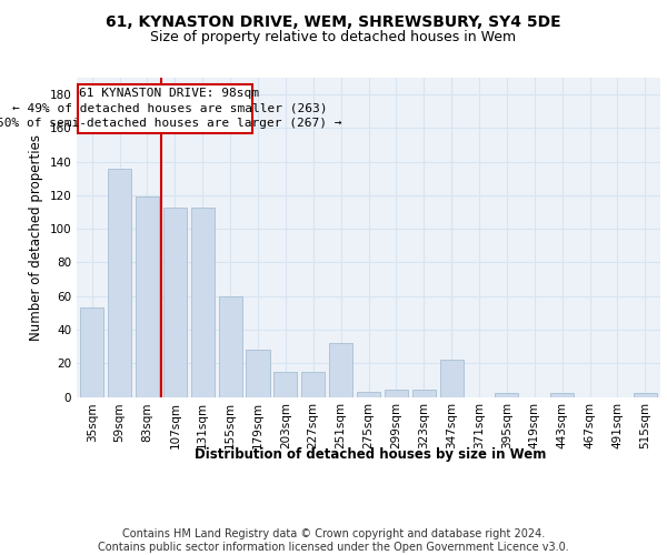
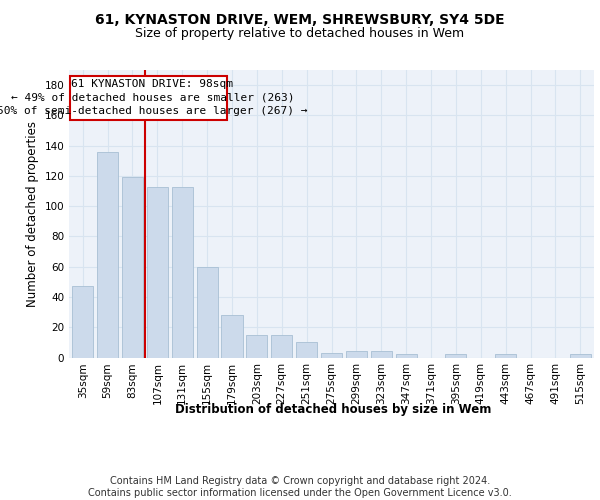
35sqm: 53 -> 47
251sqm: 32 -> 10
347sqm: 22 -> 2
